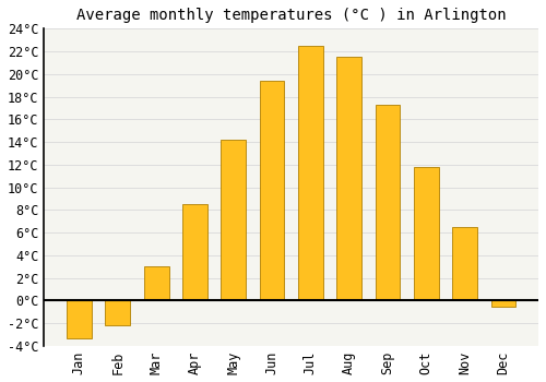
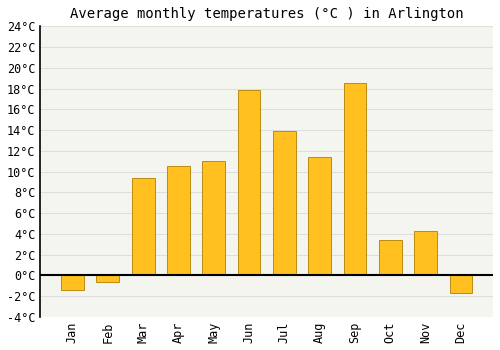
Jan: -3.3°C -> -1.4°C
Feb: -2.2°C -> -0.6°C
Mar: 3.0°C -> 9.4°C
Apr: 8.5°C -> 10.5°C
May: 14.2°C -> 11.0°C
Jun: 19.4°C -> 17.9°C
Jul: 22.5°C -> 13.9°C
Aug: 21.5°C -> 11.4°C
Sep: 17.3°C -> 18.5°C
Oct: 11.8°C -> 3.4°C
Nov: 6.5°C -> 4.3°C
Dec: -0.5°C -> -1.7°C
